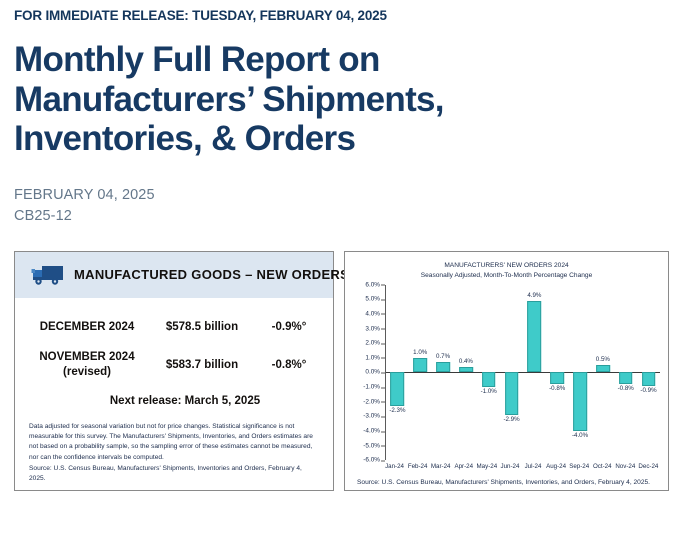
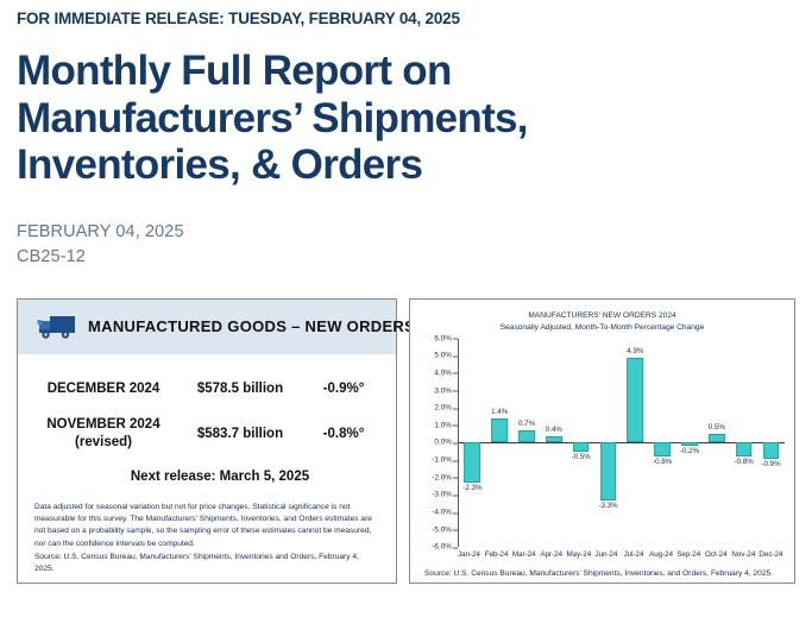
Feb-24: 1.0% -> 1.4%
May-24: -1.0% -> -0.5%
Jun-24: -2.9% -> -3.3%
Sep-24: -4.0% -> -0.2%
